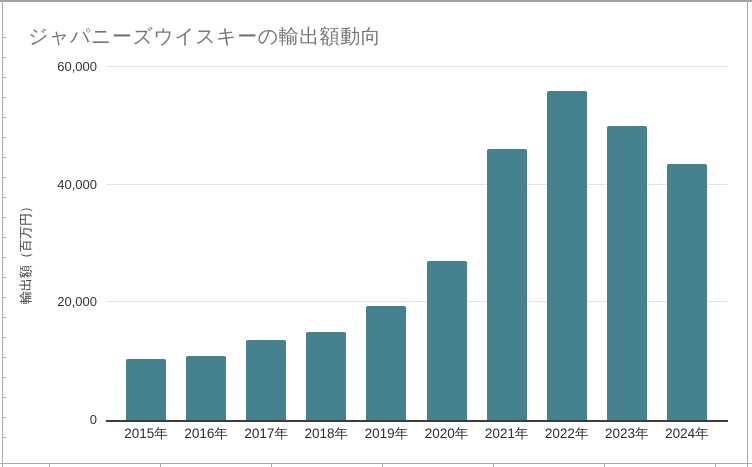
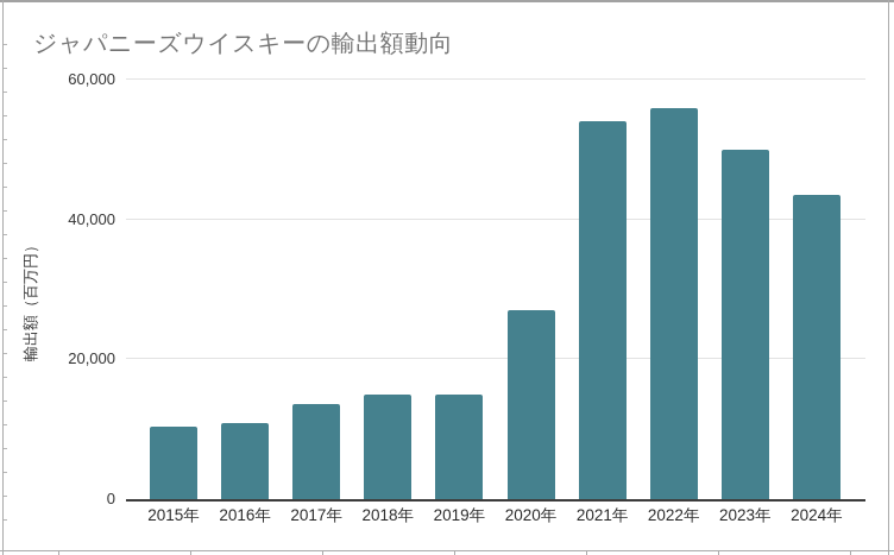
2019年: 19000 -> 15000
2021年: 46000 -> 54000
